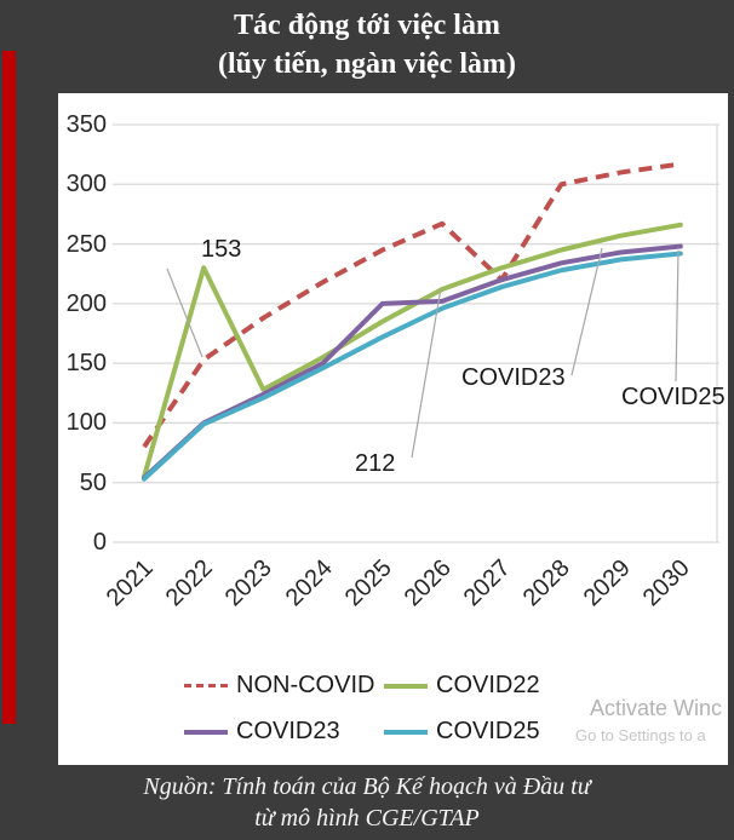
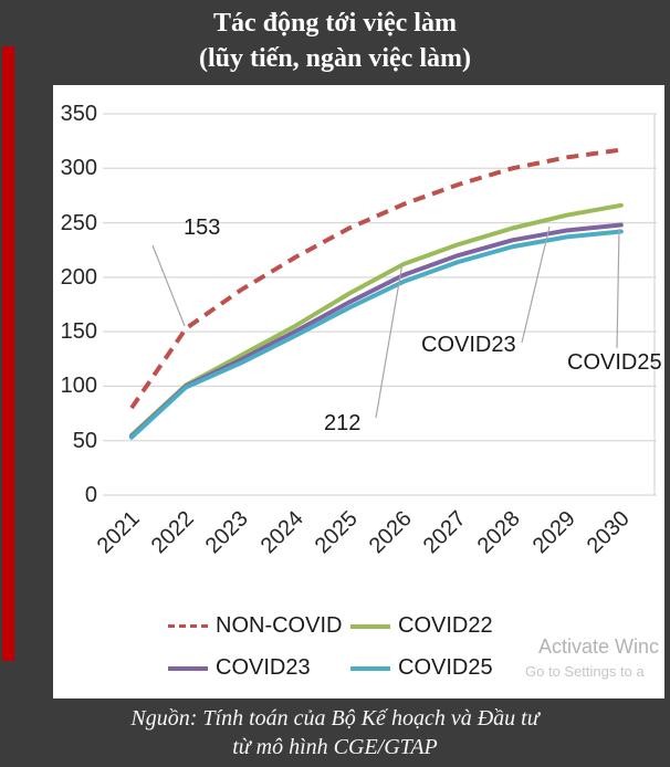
COVID22/2022: 230 -> 100
COVID23/2025: 200 -> 180
NON-COVID/2027: 220 -> 280
